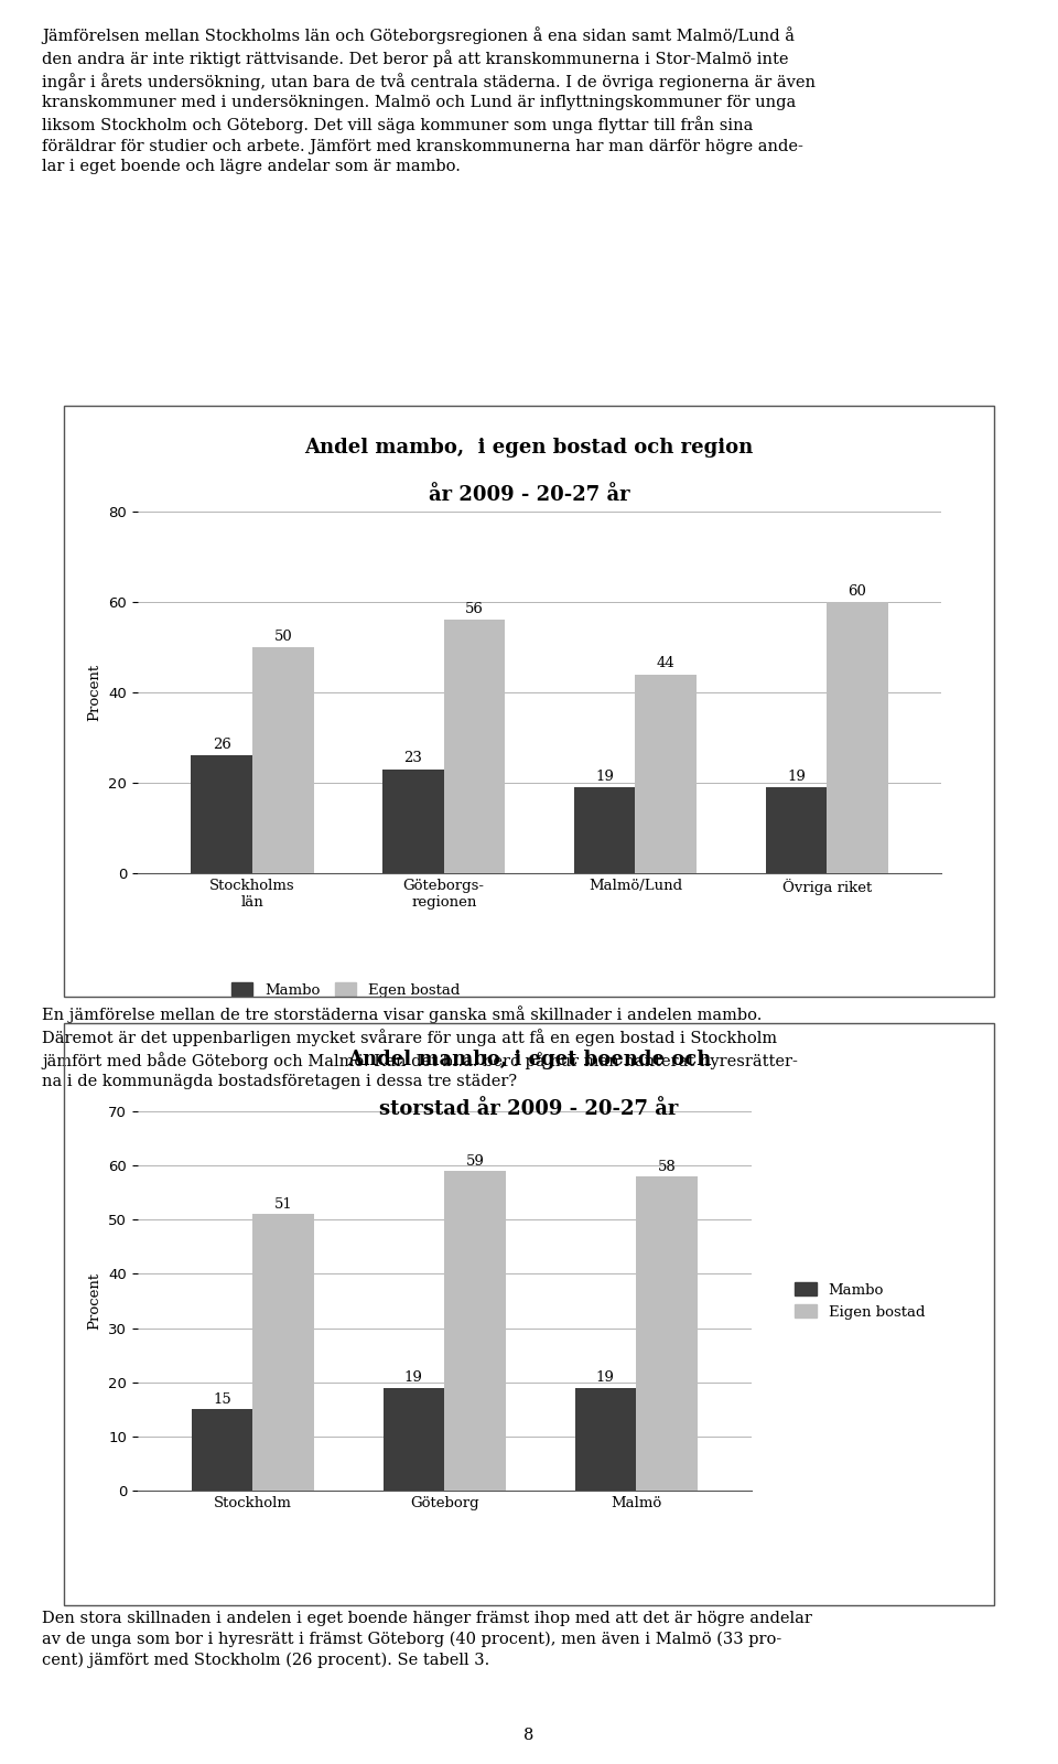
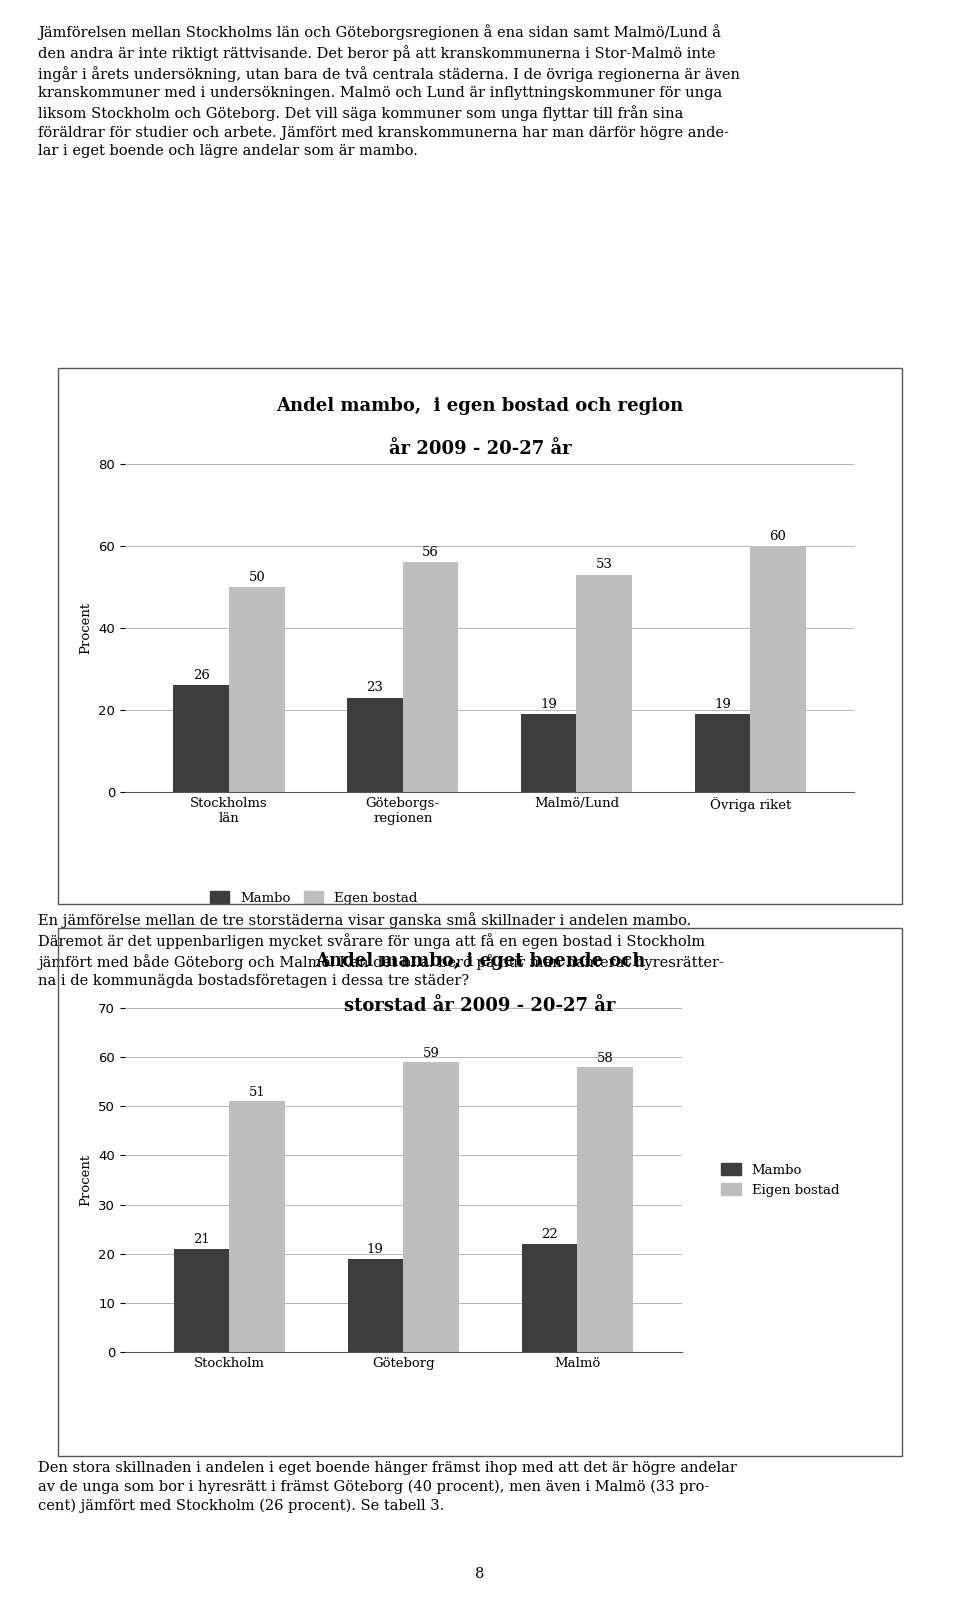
Egen bostad/Malmö/Lund: 44 -> 53
Mambo/Stockholm: 15 -> 21
Mambo/Malmö: 19 -> 22
